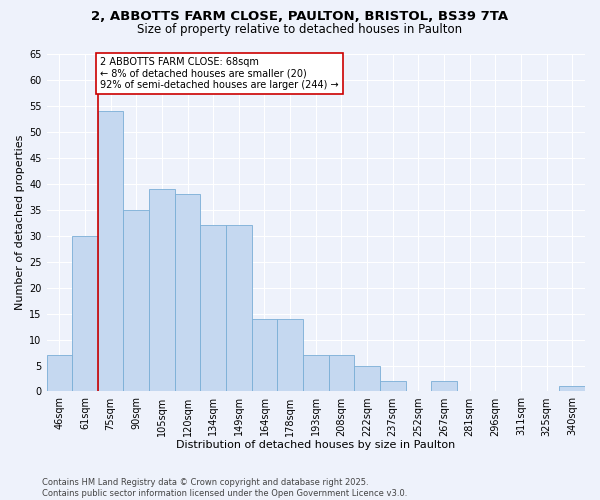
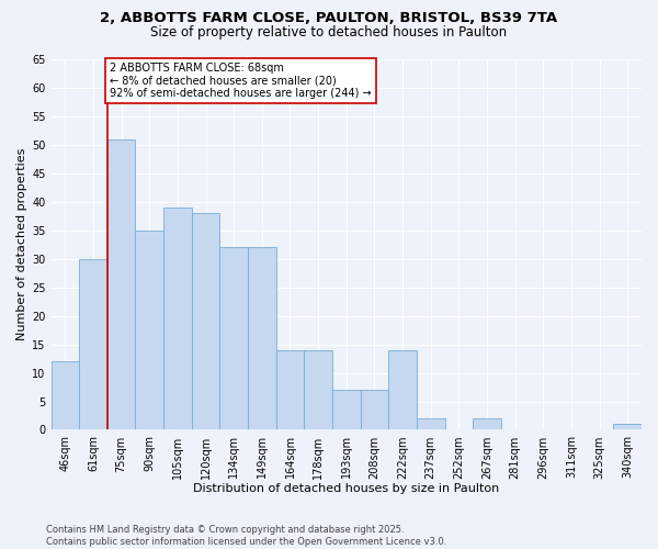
46sqm: 7 -> 12
75sqm: 54 -> 51
222sqm: 5 -> 14
